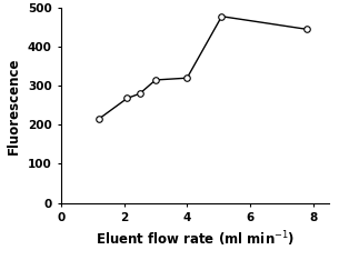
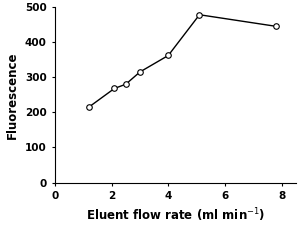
4: 320 -> 362
